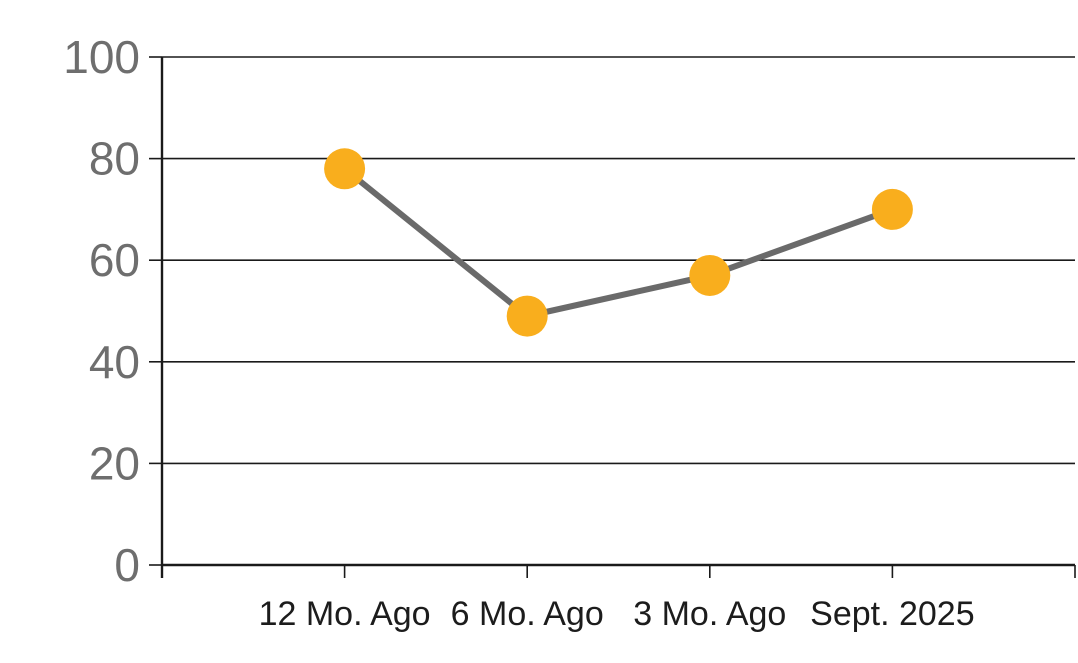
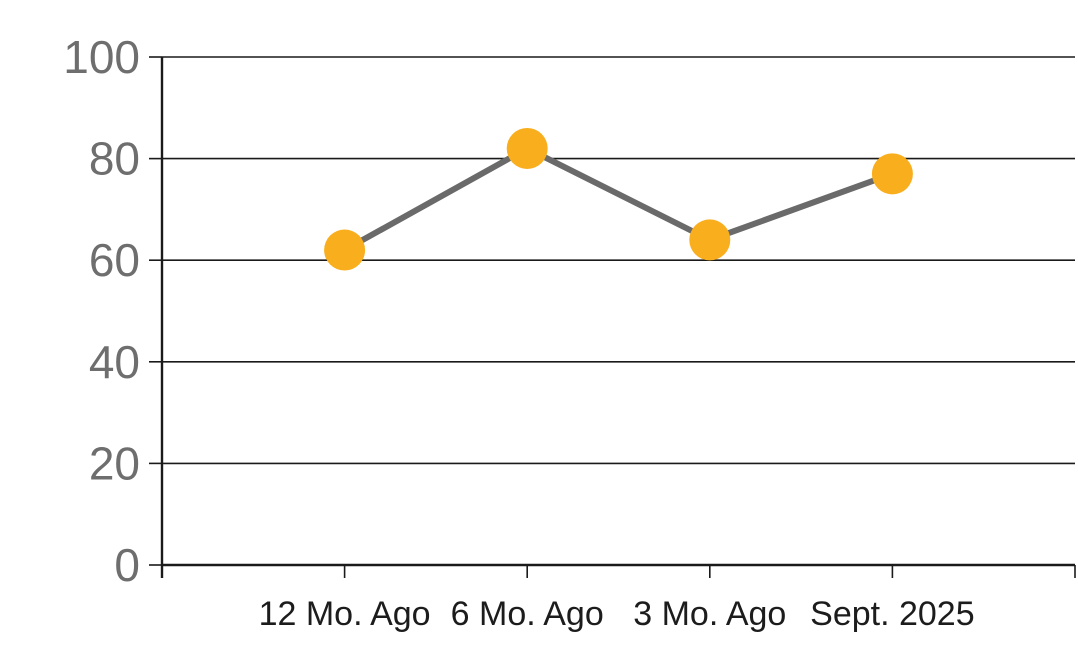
12 Mo. Ago: 78 -> 62
6 Mo. Ago: 49 -> 82
3 Mo. Ago: 57 -> 64
Sept. 2025: 70 -> 77
